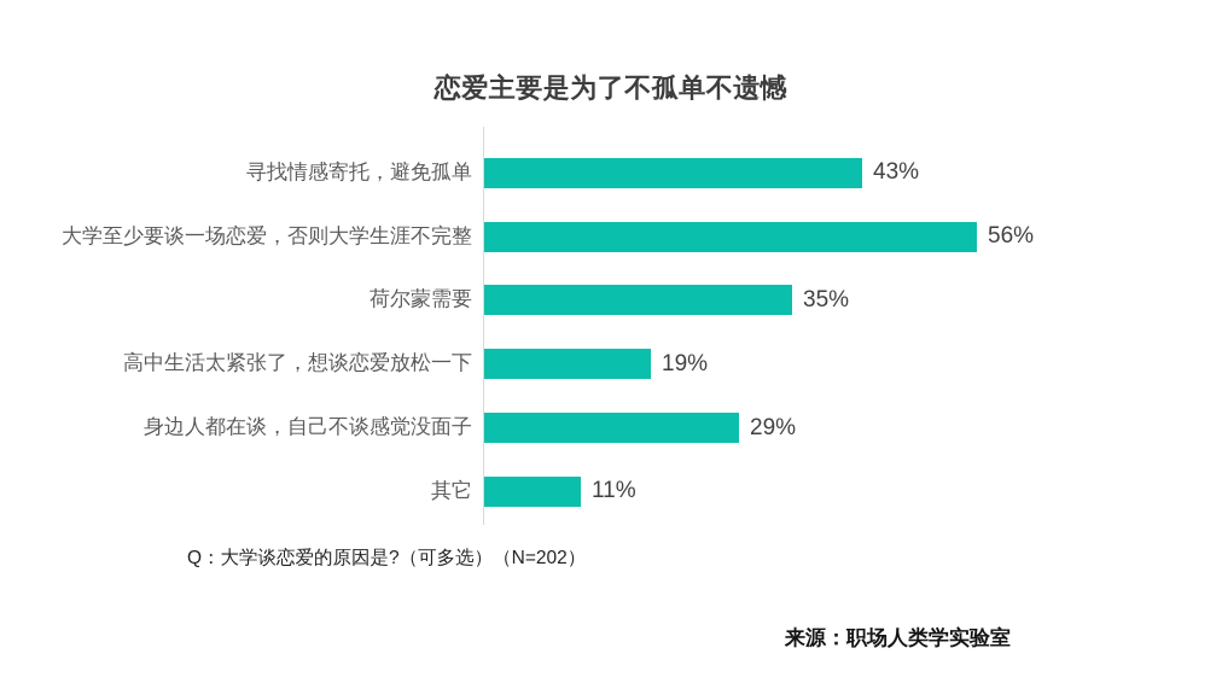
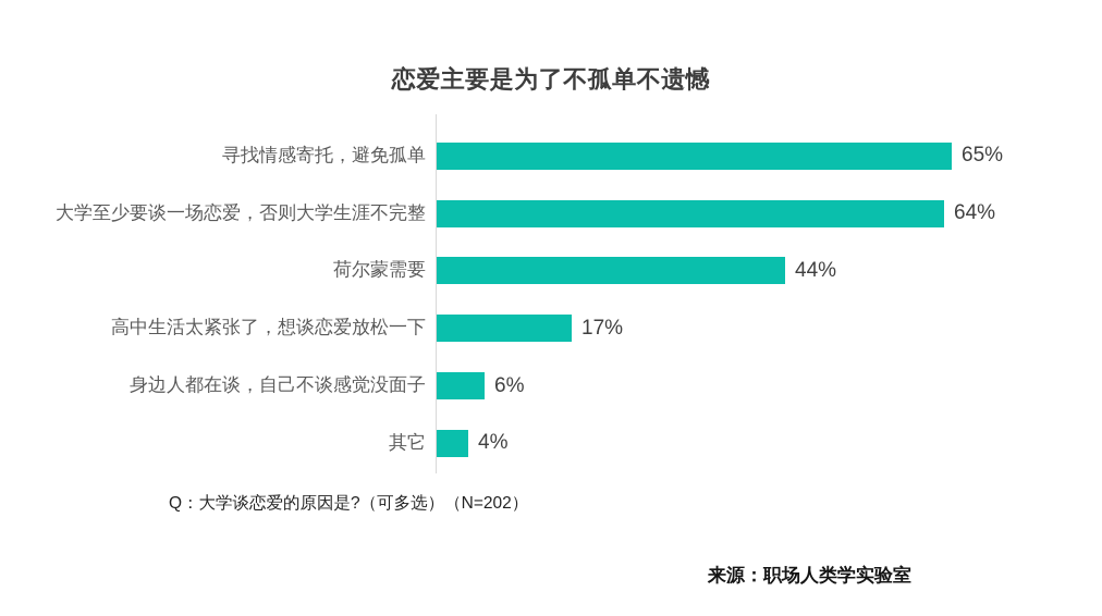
寻找情感寄托，避免孤单: 43% -> 65%
大学至少要谈一场恋爱，否则大学生涯不完整: 56% -> 64%
荷尔蒙需要: 35% -> 44%
高中生活太紧张了，想谈恋爱放松一下: 19% -> 17%
身边人都在谈，自己不谈感觉没面子: 29% -> 6%
其它: 11% -> 4%
